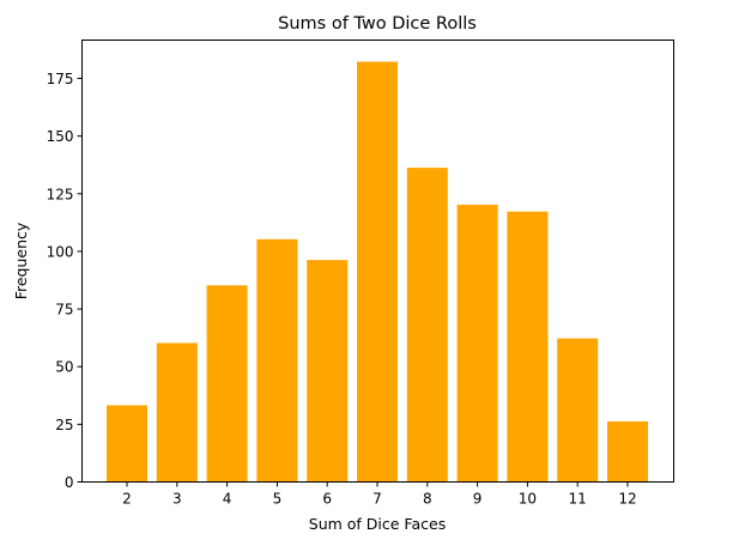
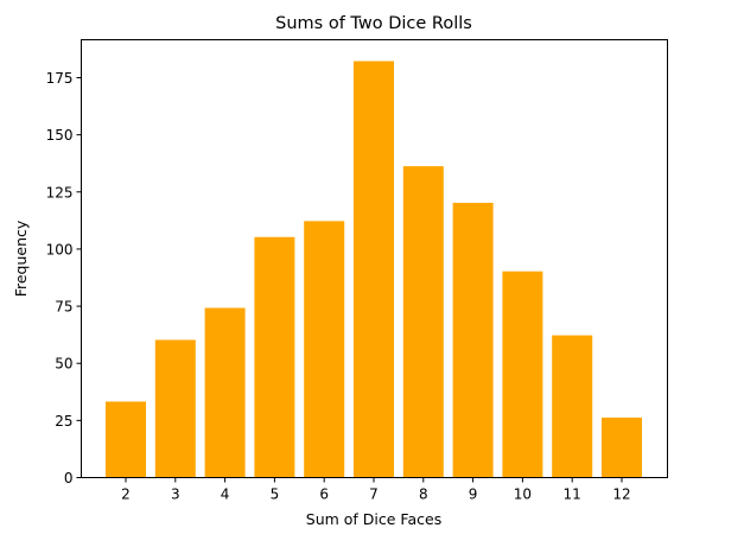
4: 85 -> 74
6: 96 -> 112
10: 117 -> 90
